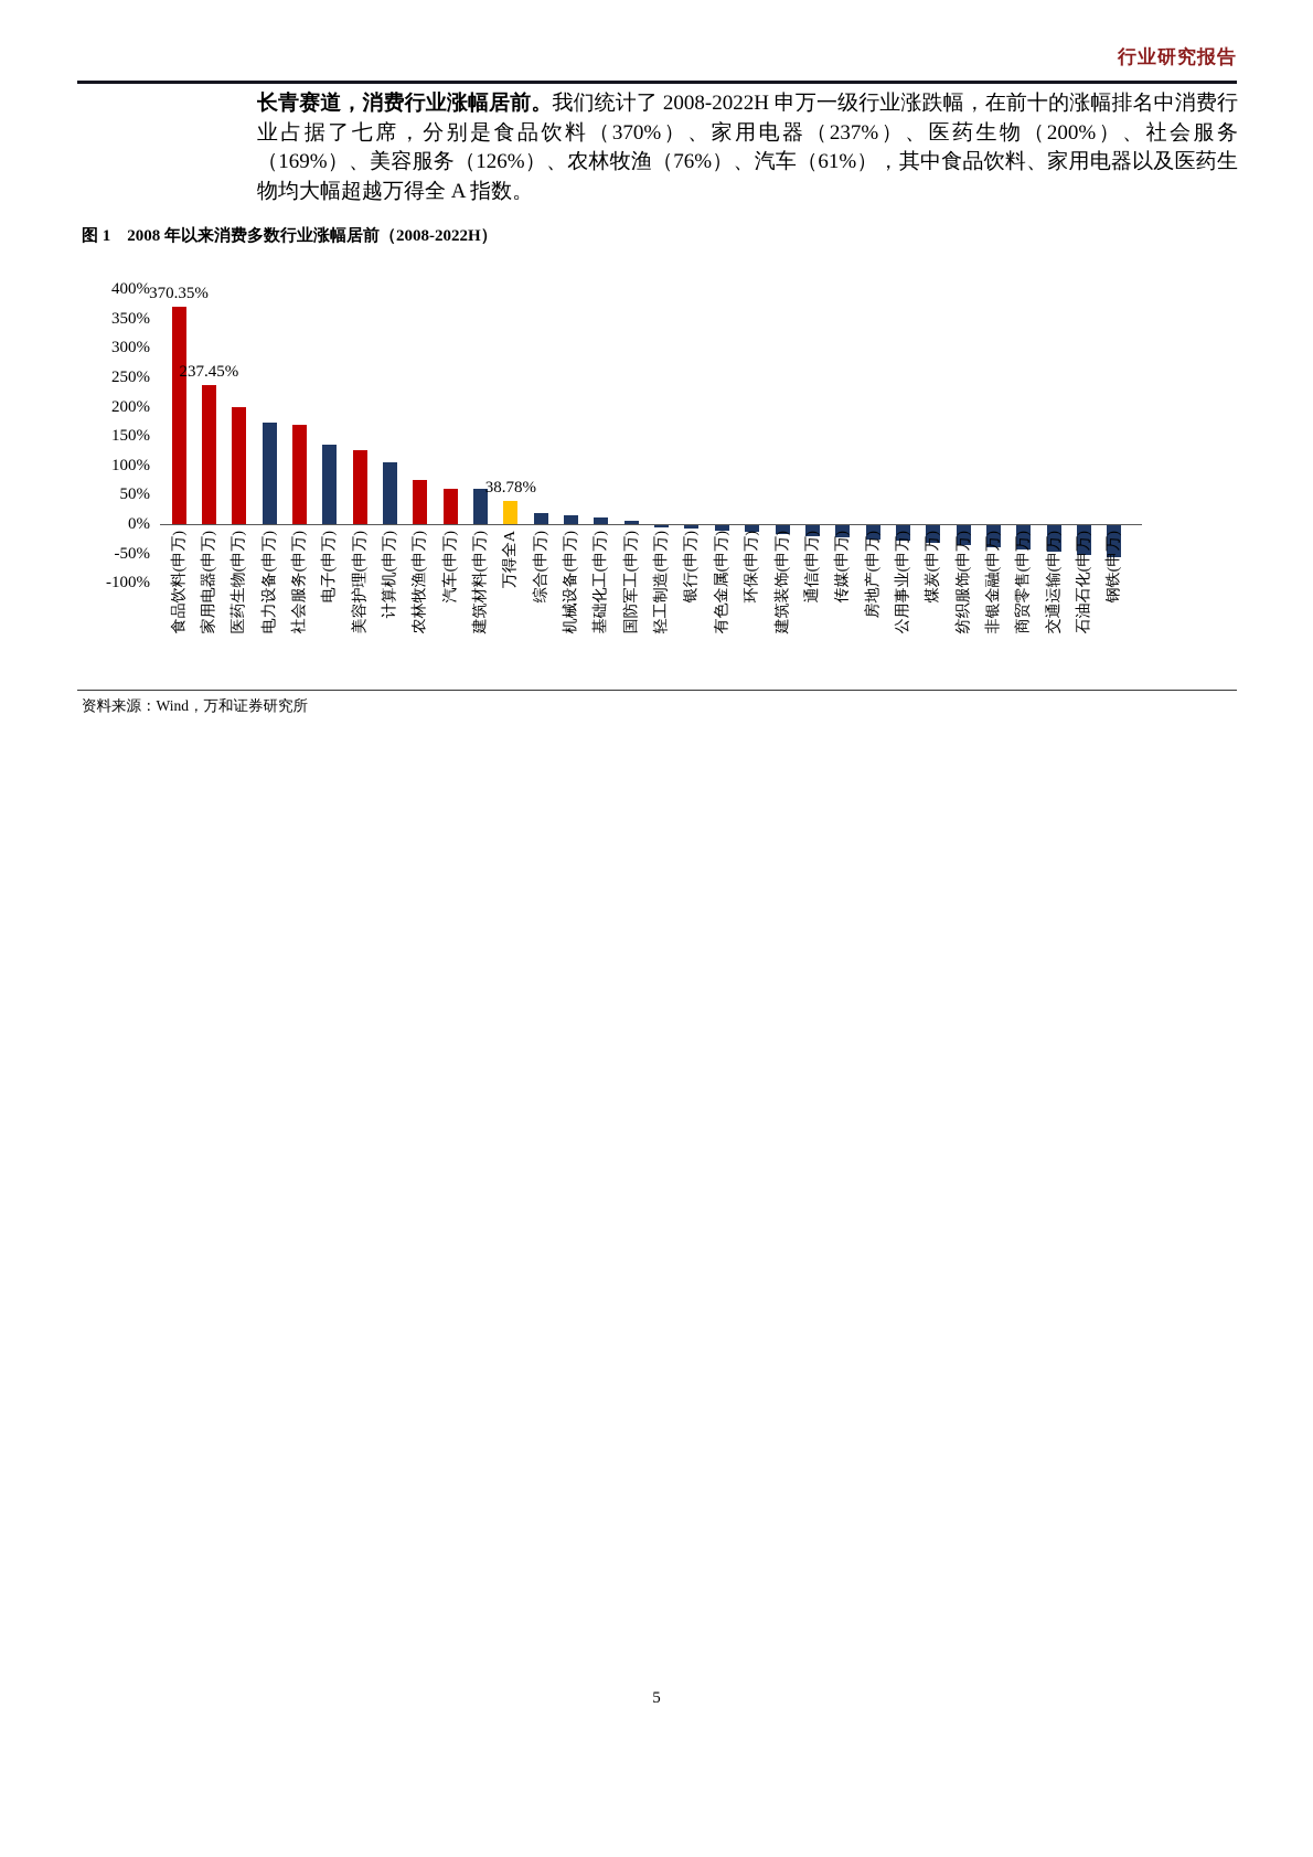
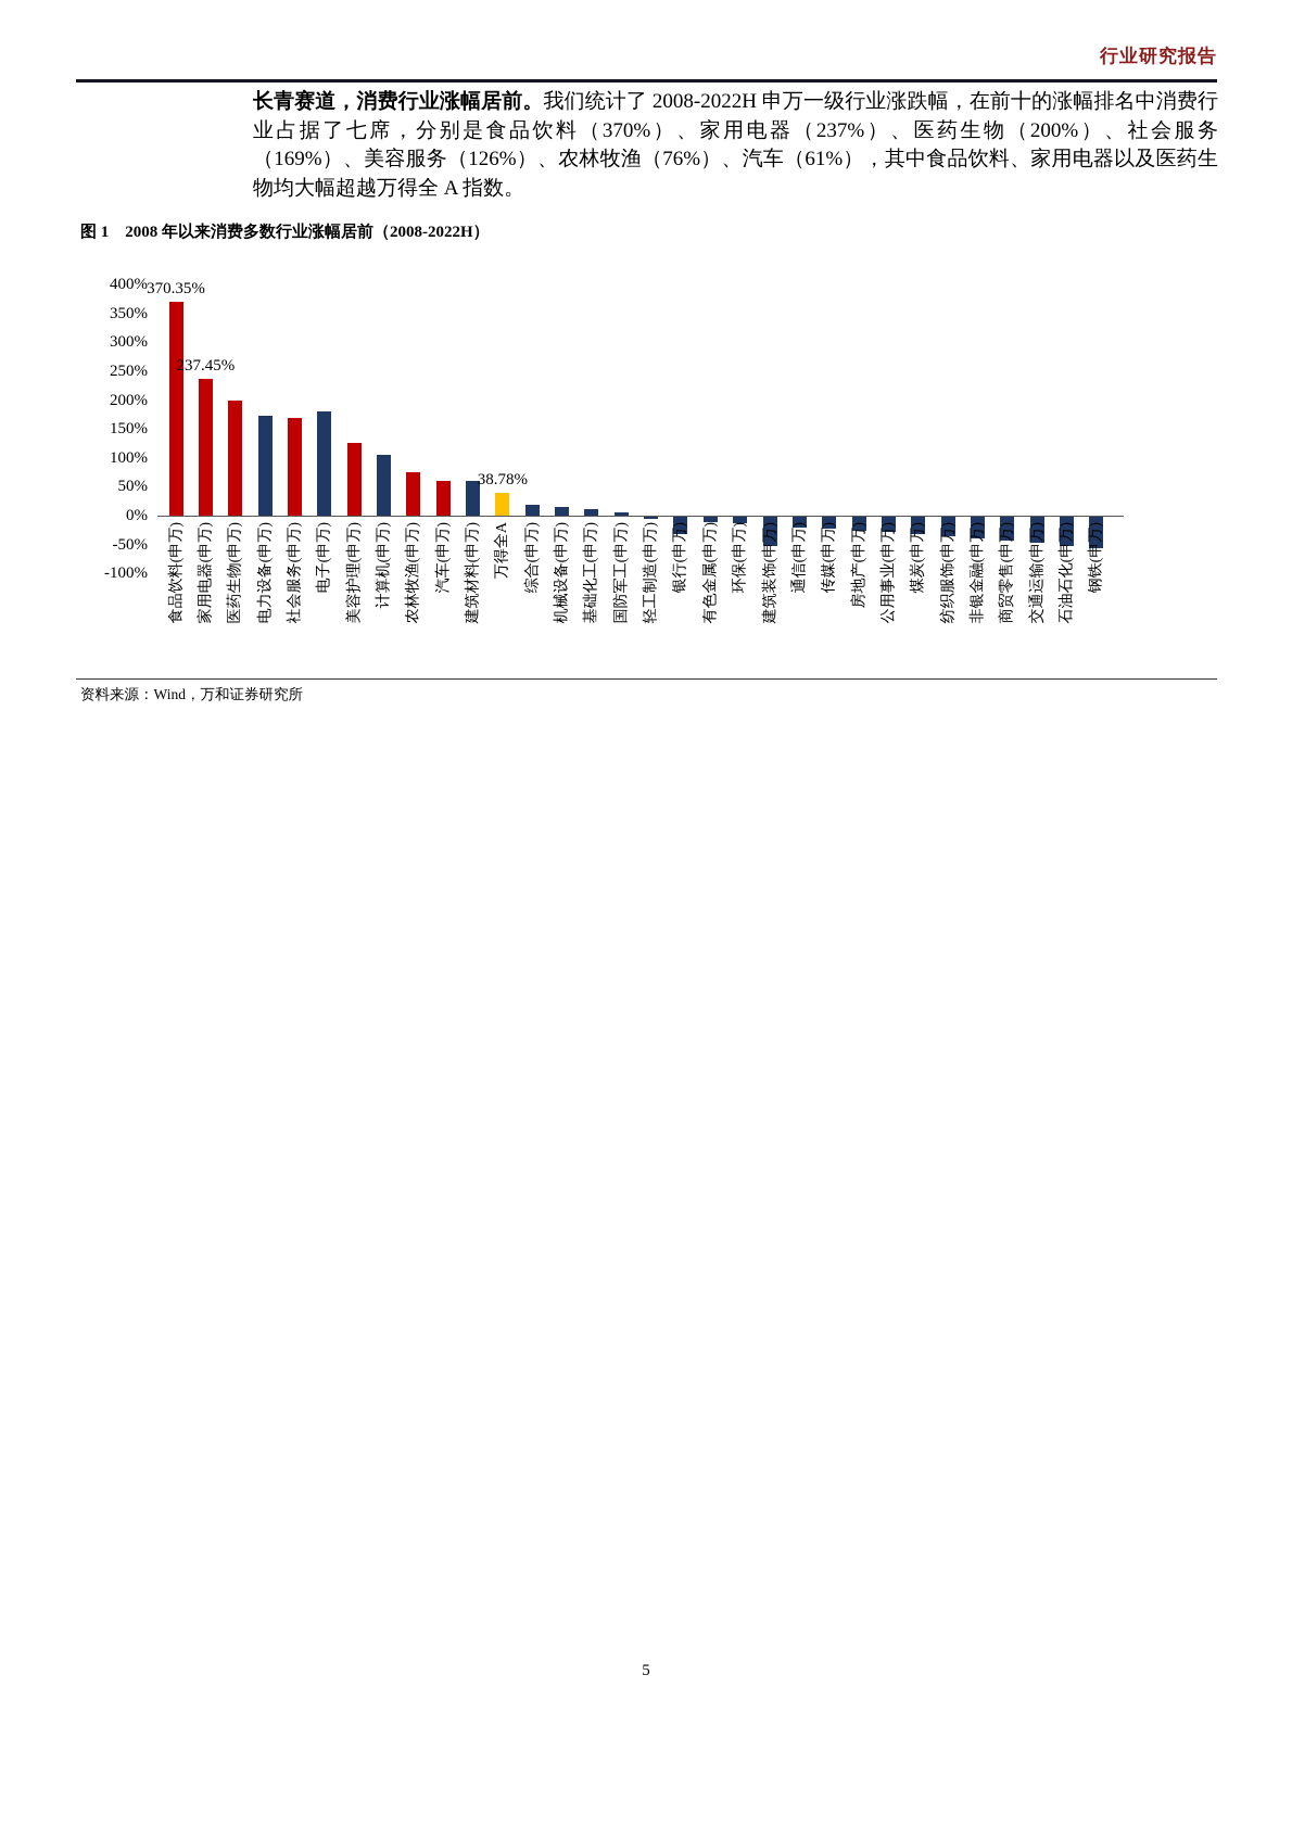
电子(申万): 140% -> 180%
银行(申万): -10% -> -30%
建筑装饰(申万): -20% -> -50%
